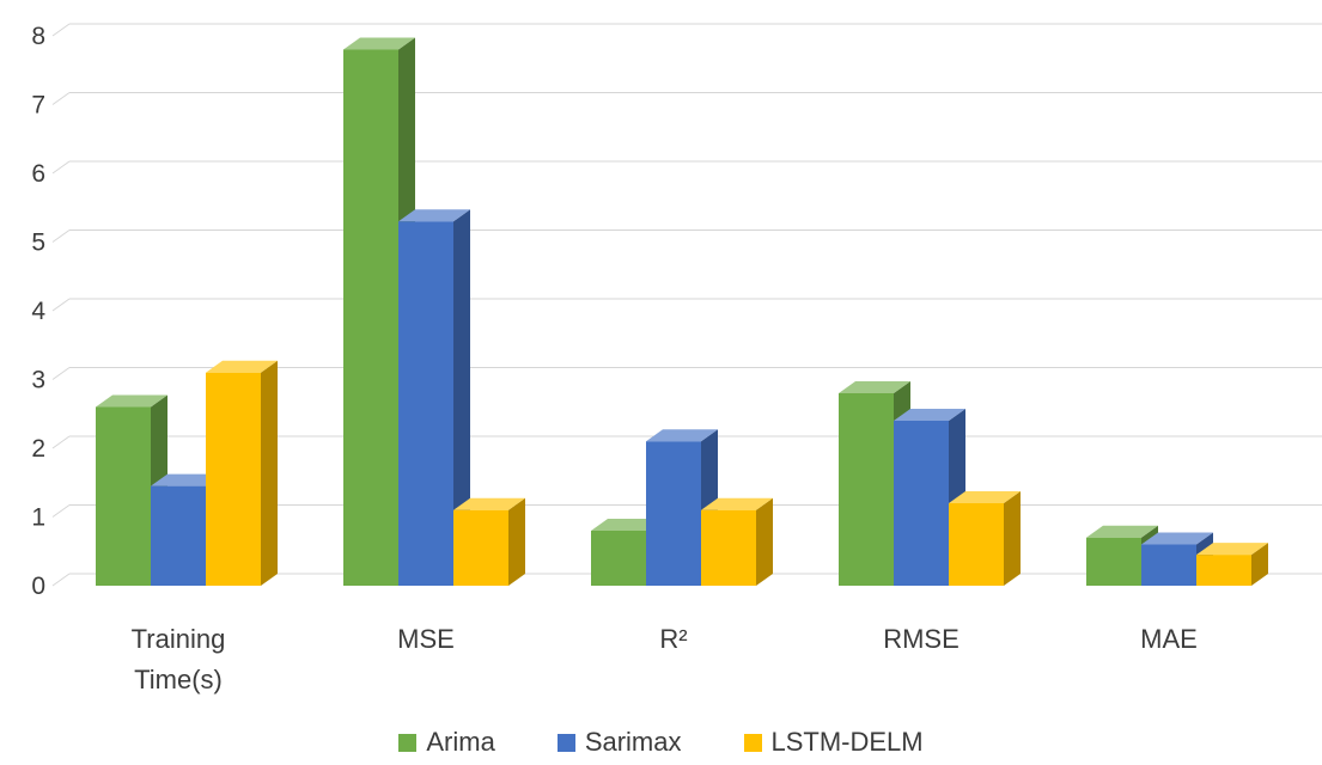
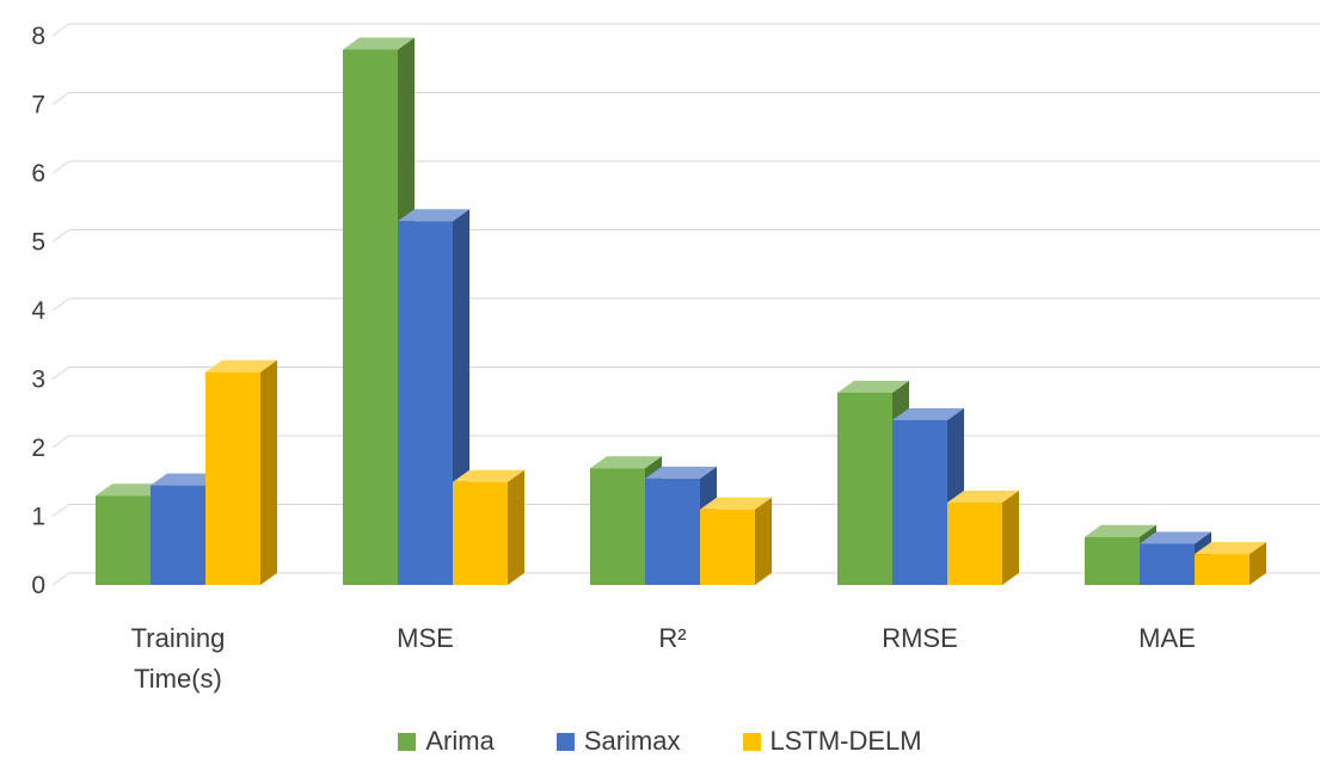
Arima/Training Time(s): 2.6 -> 1.3
LSTM-DELM/MSE: 1.1 -> 1.5
Arima/R²: 0.8 -> 1.7
Sarimax/R²: 2.1 -> 1.6
